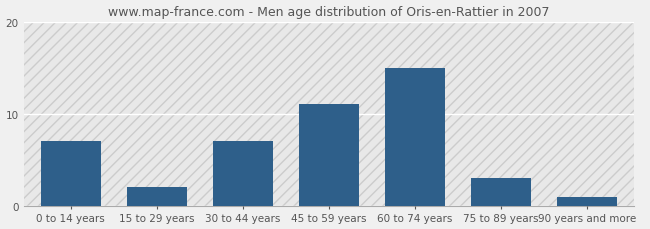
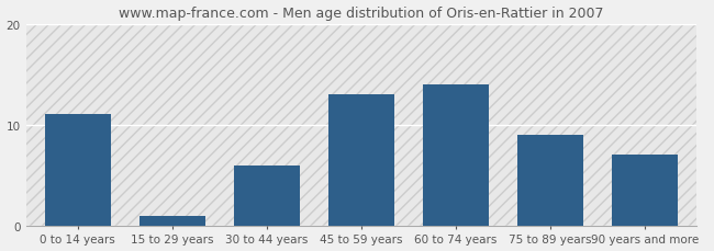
0 to 14 years: 7 -> 11
15 to 29 years: 2 -> 1
30 to 44 years: 7 -> 6
45 to 59 years: 11 -> 13
60 to 74 years: 15 -> 14
75 to 89 years: 3 -> 9
90 years and more: 1 -> 7
